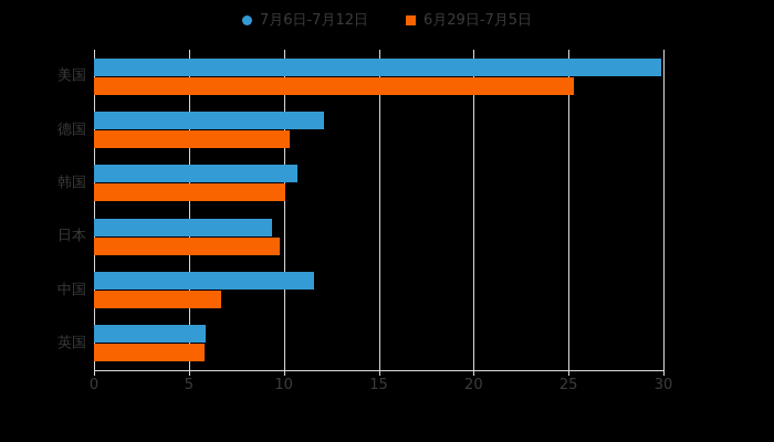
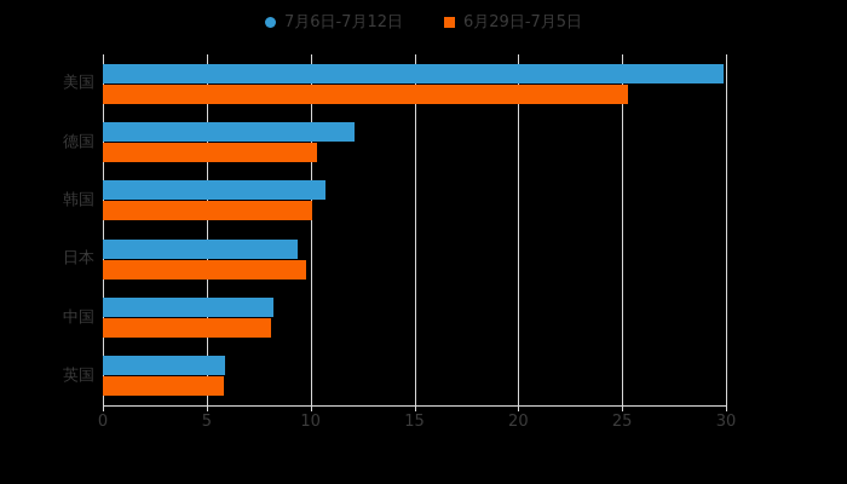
7月6日-7月12日/中国: 11.6 -> 8.2
6月29日-7月5日/中国: 6.7 -> 8.1
